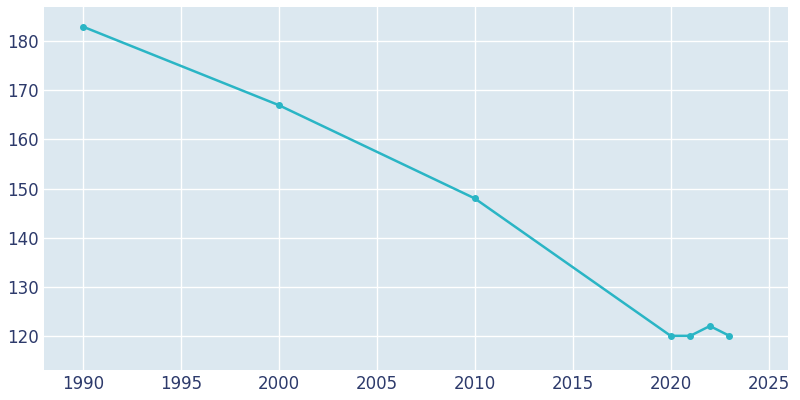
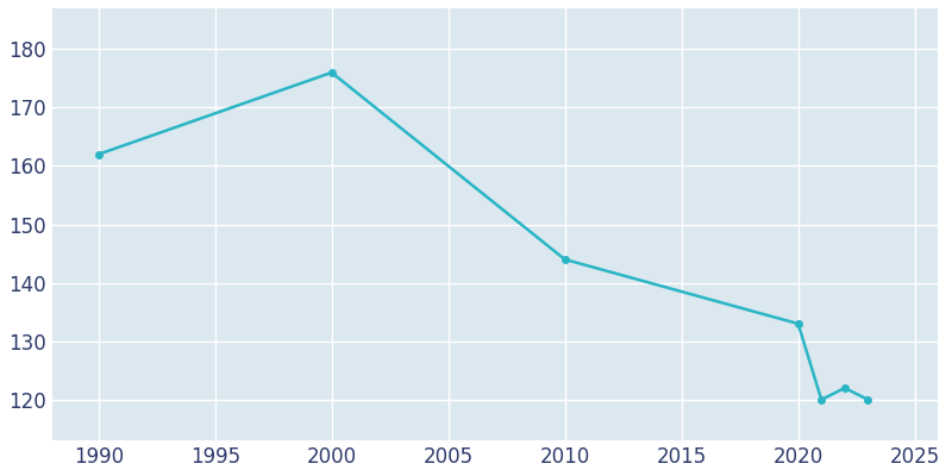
1990: 183 -> 162
2000: 167 -> 176
2010: 148 -> 144
2020: 120 -> 133
